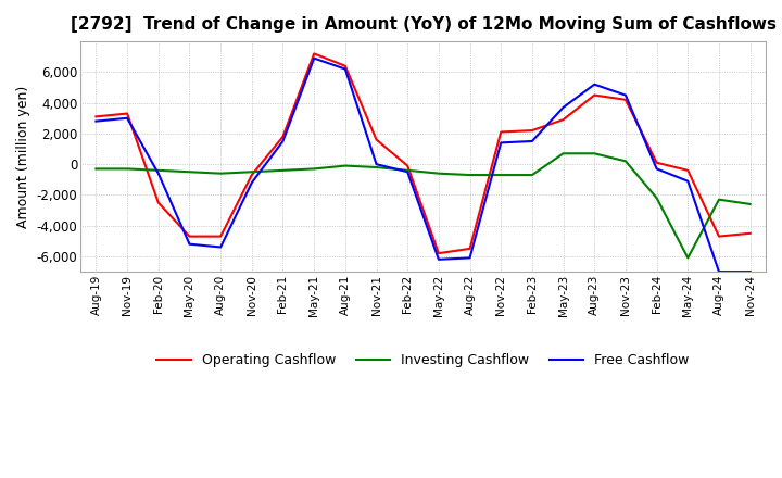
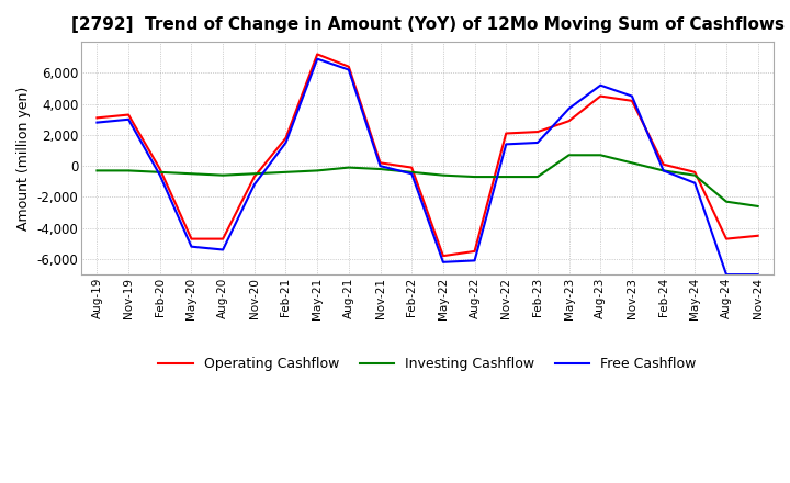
Operating Cashflow/Feb-20: -2,500 -> -200
Operating Cashflow/Nov-21: 1,600 -> 200
Investing Cashflow/Feb-24: -2,200 -> -300
Investing Cashflow/May-24: -6,100 -> -600
